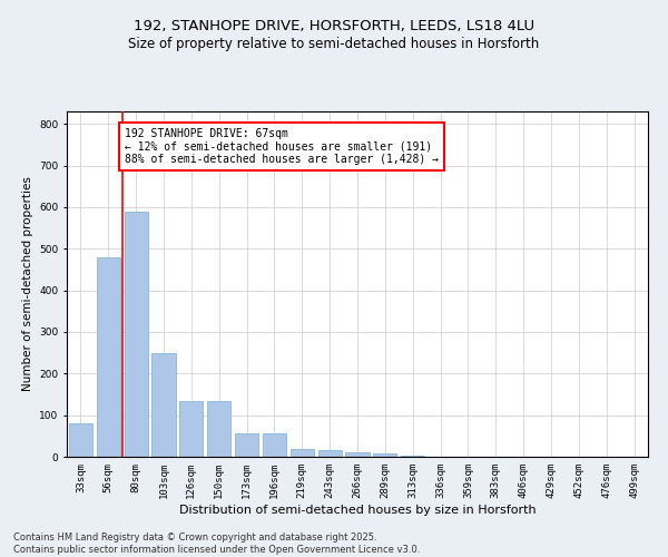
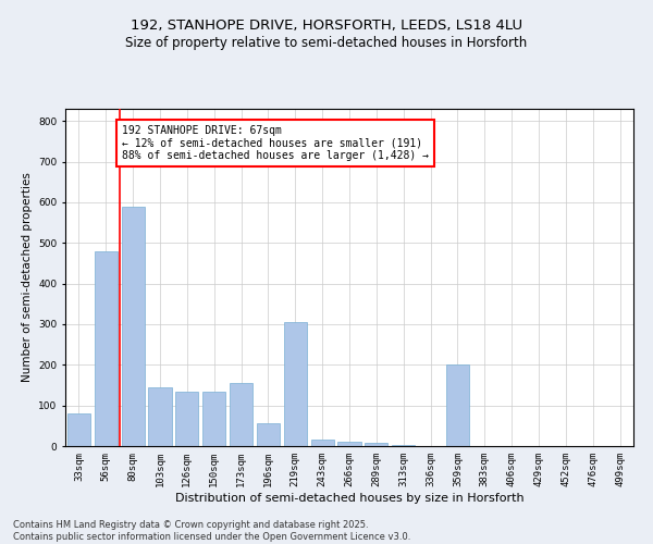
103sqm: 250 -> 145
173sqm: 55 -> 155
219sqm: 20 -> 305
359sqm: 1 -> 200
